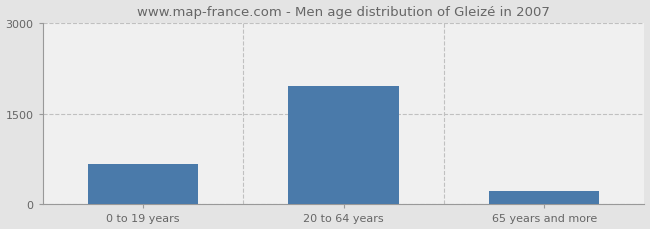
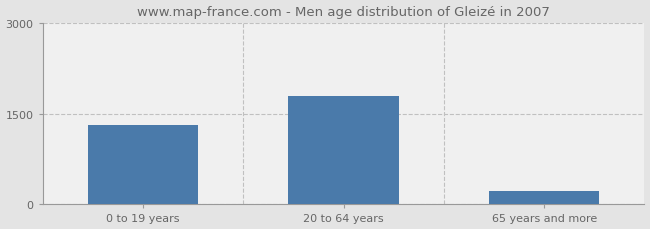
0 to 19 years: 660 -> 1320
20 to 64 years: 1960 -> 1800
